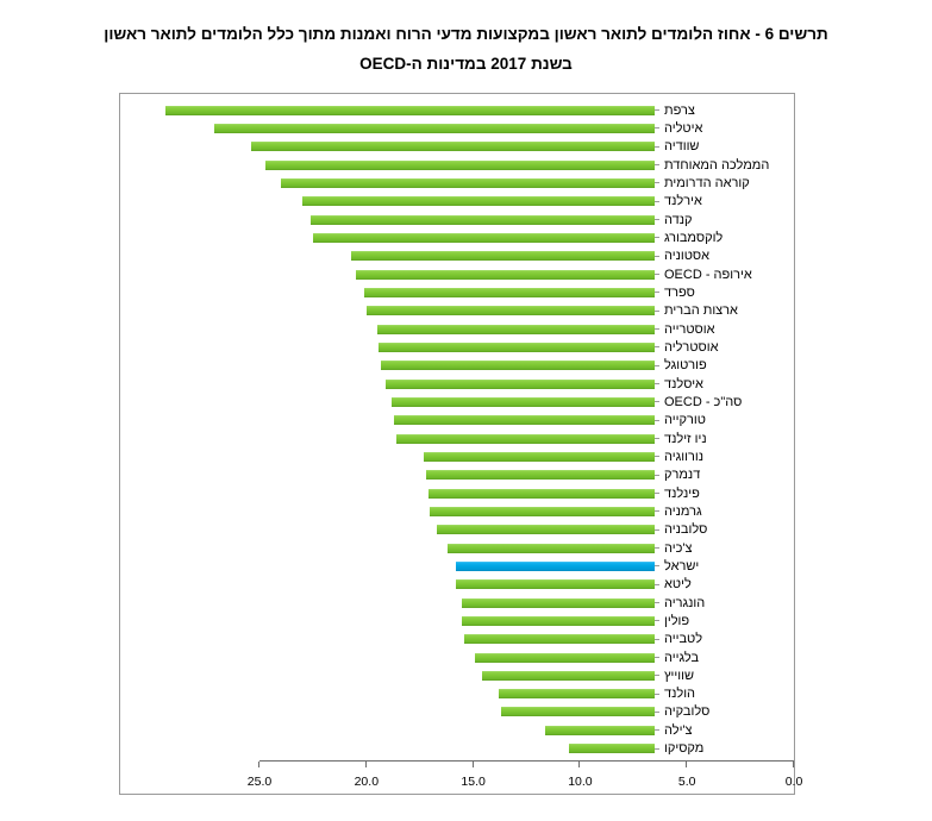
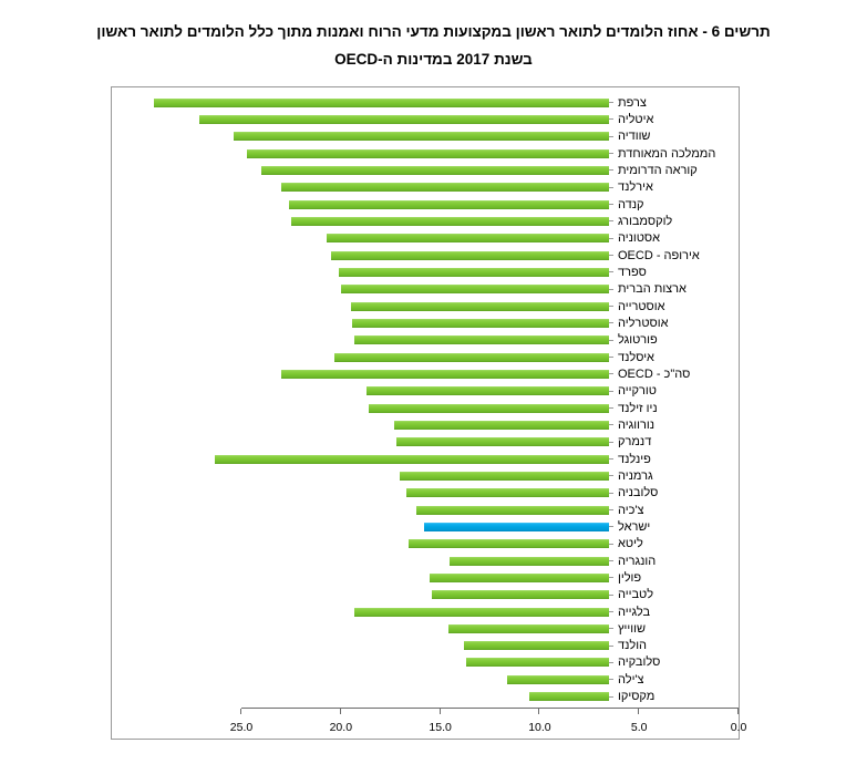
איסלנד: 12.6 -> 13.8
סה"כ - OECD: 12.3 -> 16.5
פינלנד: 10.6 -> 19.8
ליטא: 9.3 -> 10.1
הונגריה: 9.0 -> 8.0
בלגייה: 8.4 -> 12.8
